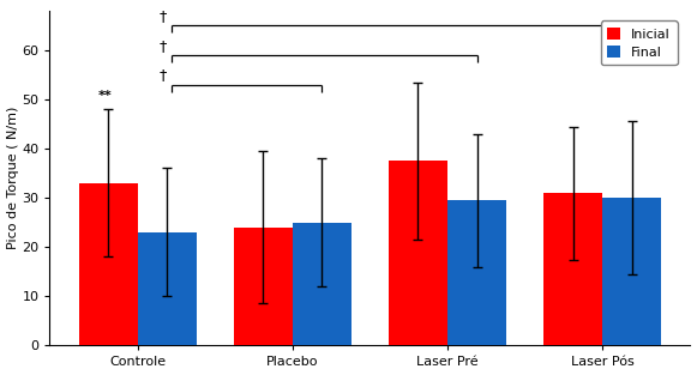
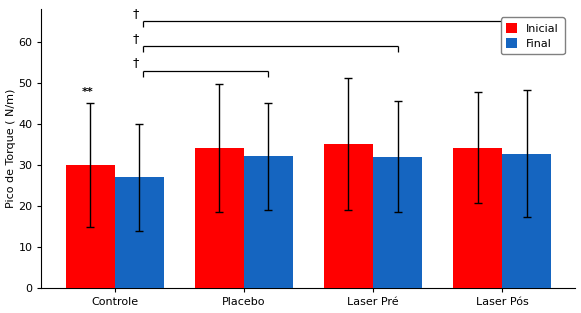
Inicial/Controle: 33.0 -> 30.0
Final/Controle: 23.0 -> 27.0
Inicial/Placebo: 24.0 -> 34.2
Final/Placebo: 25.0 -> 32.2
Inicial/Laser Pré: 37.5 -> 35.2
Final/Laser Pré: 29.5 -> 32.0
Inicial/Laser Pós: 31.0 -> 34.2
Final/Laser Pós: 30.0 -> 32.8
